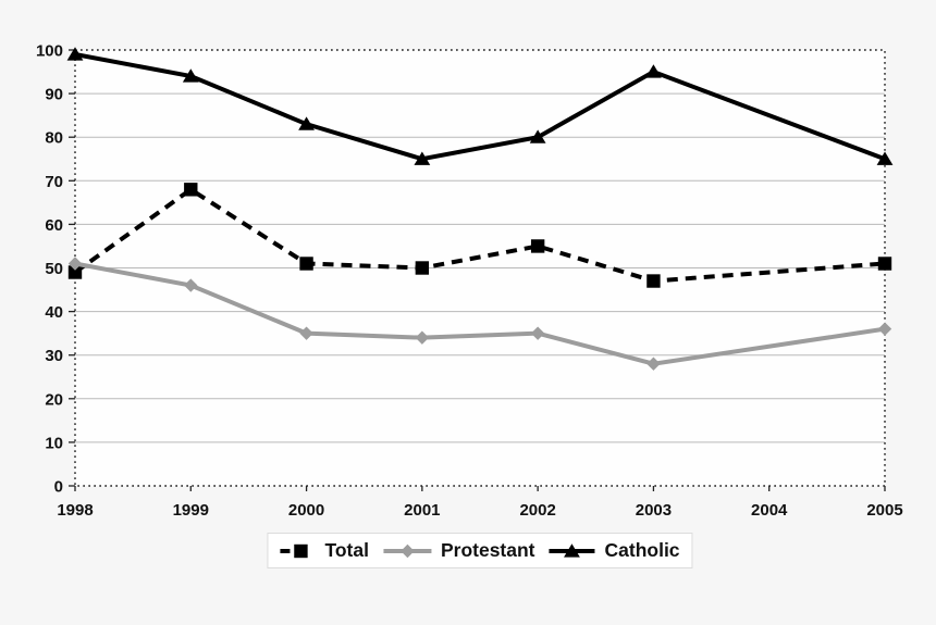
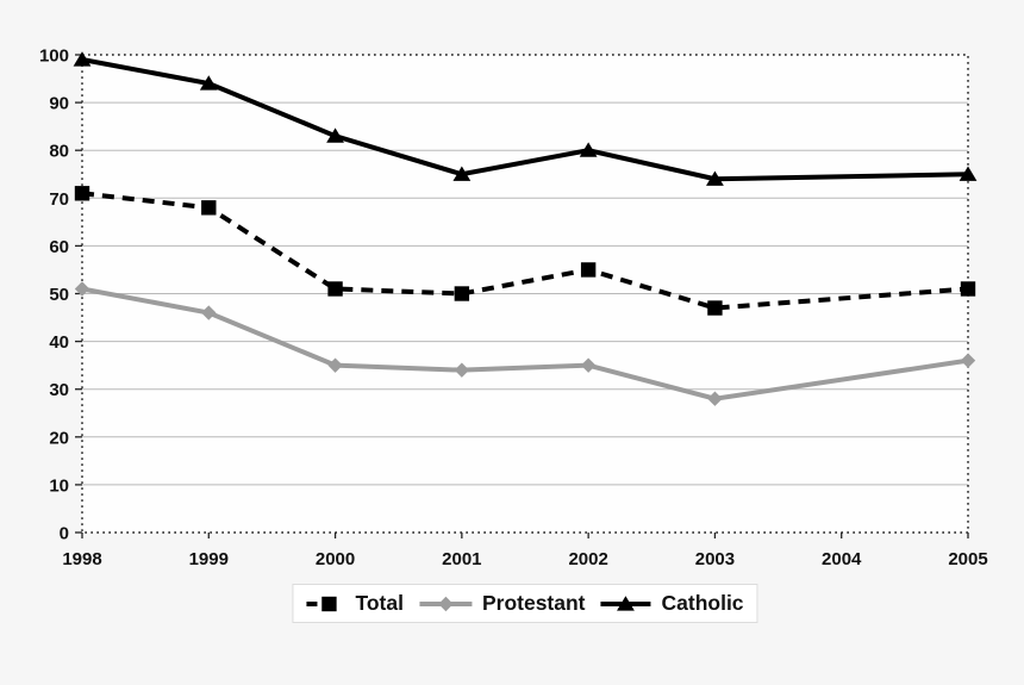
Total/1998: 49 -> 71
Catholic/2003: 95 -> 74
